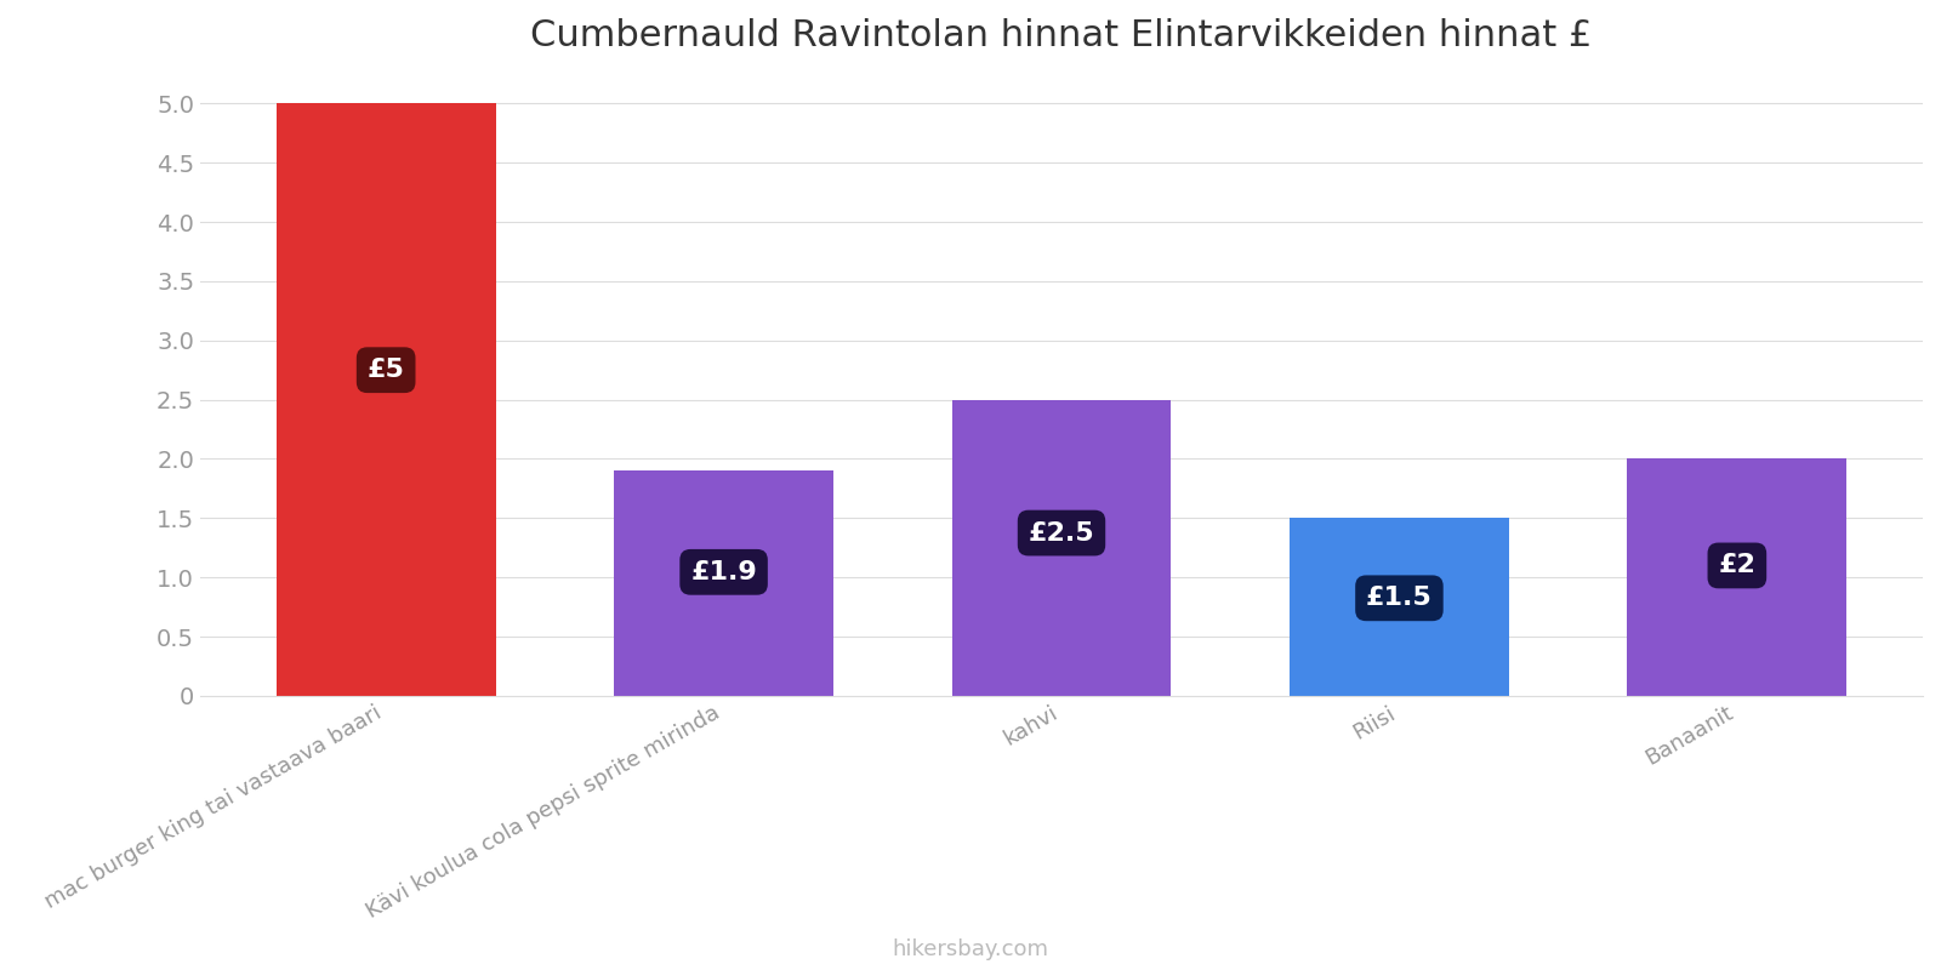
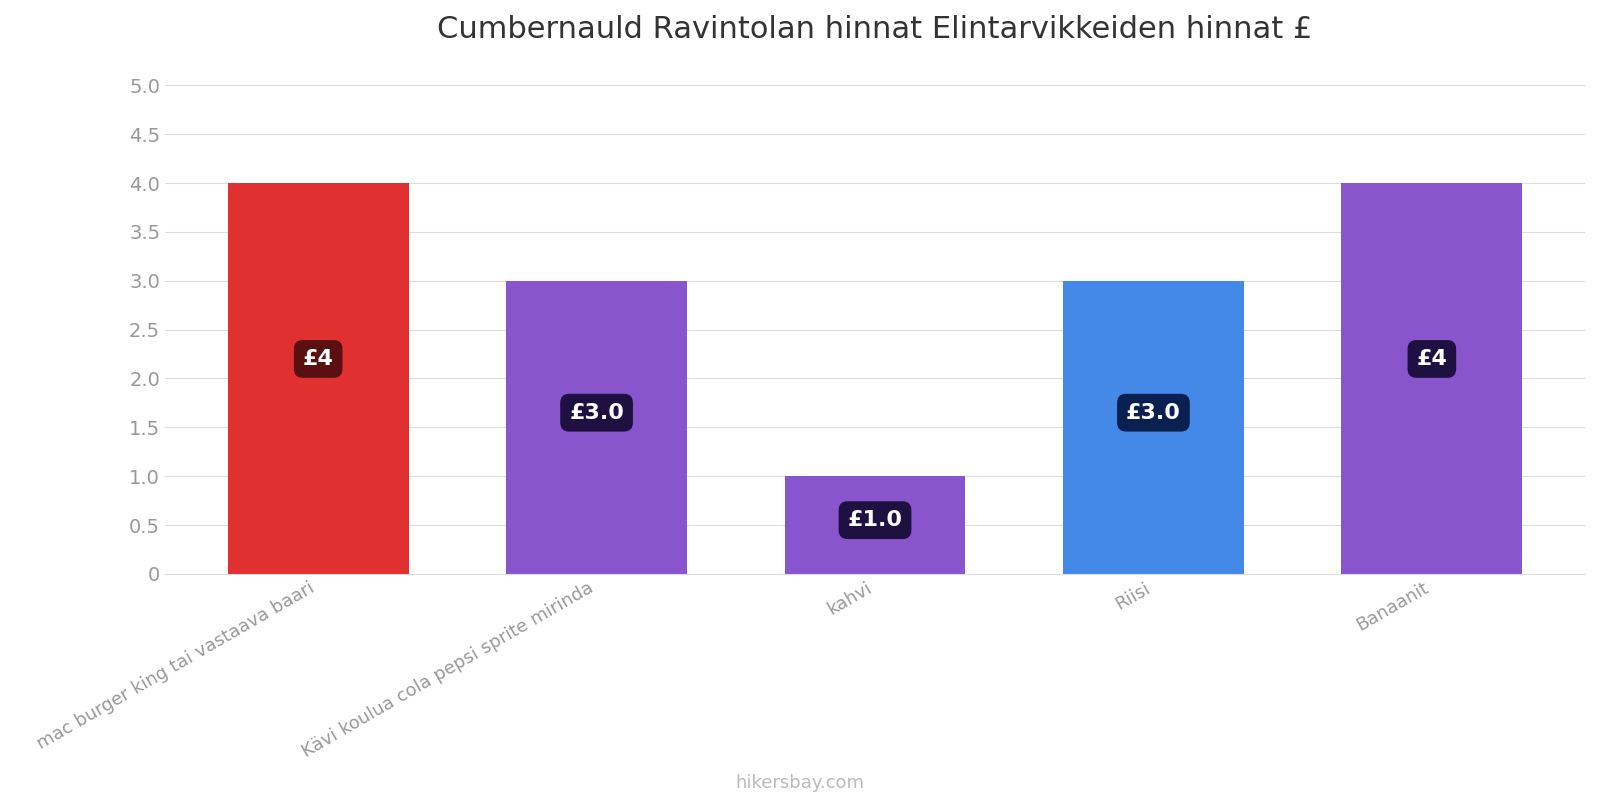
mac burger king tai vastaava baari: £5 -> £4
Kävi koulua cola pepsi sprite mirinda: £1.9 -> £3.0
kahvi: £2.5 -> £1.0
Riisi: £1.5 -> £3.0
Banaanit: £2 -> £4
